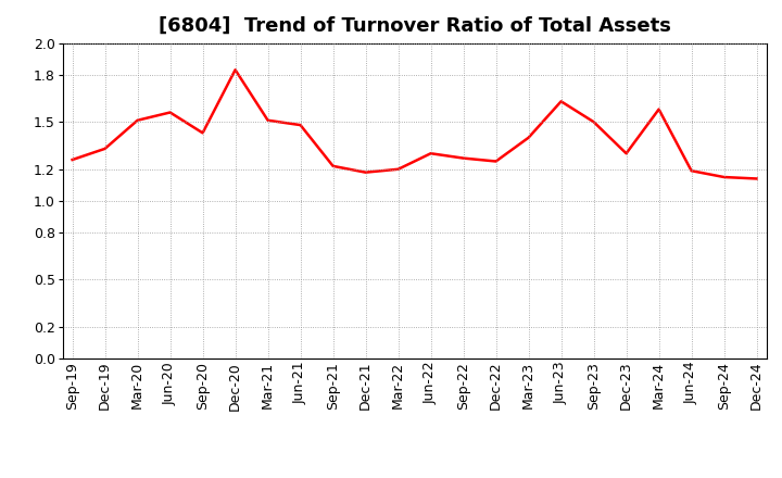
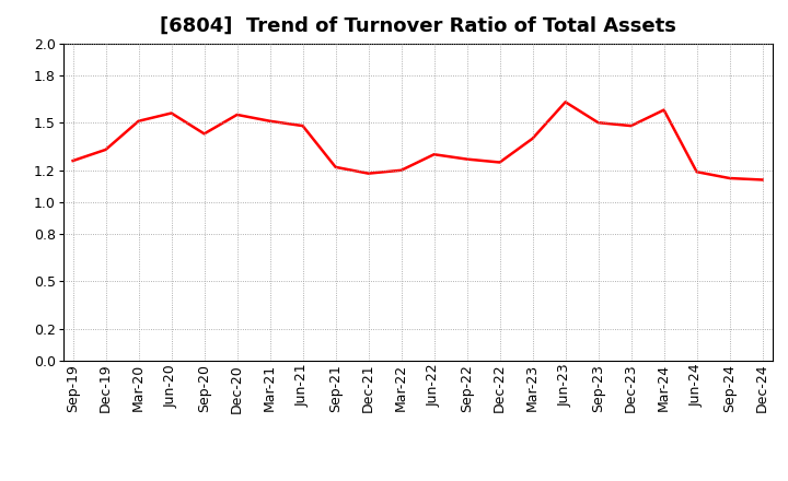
Dec-20: 1.83 -> 1.55
Dec-23: 1.30 -> 1.48
